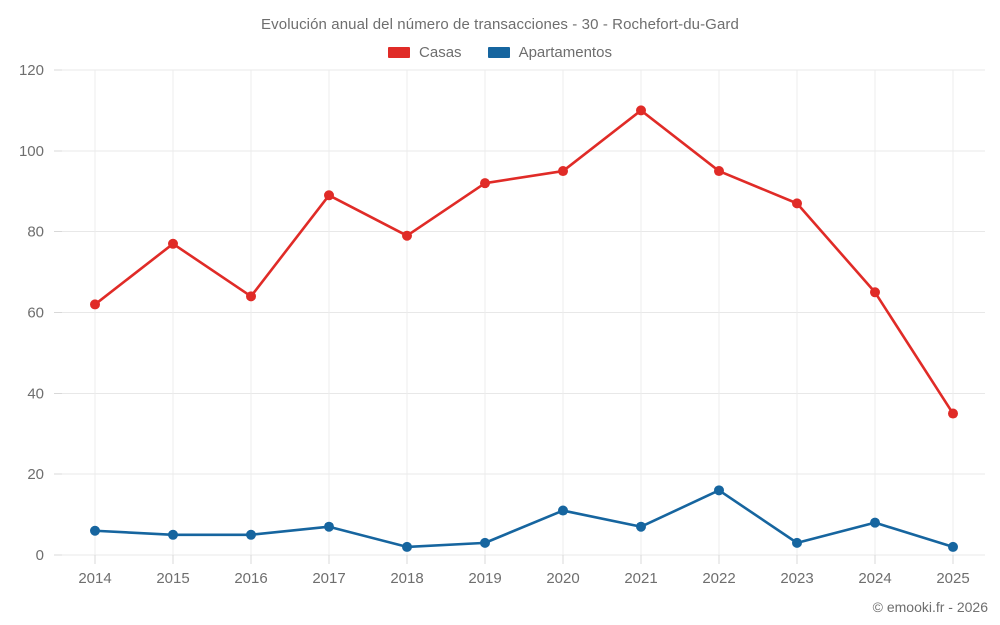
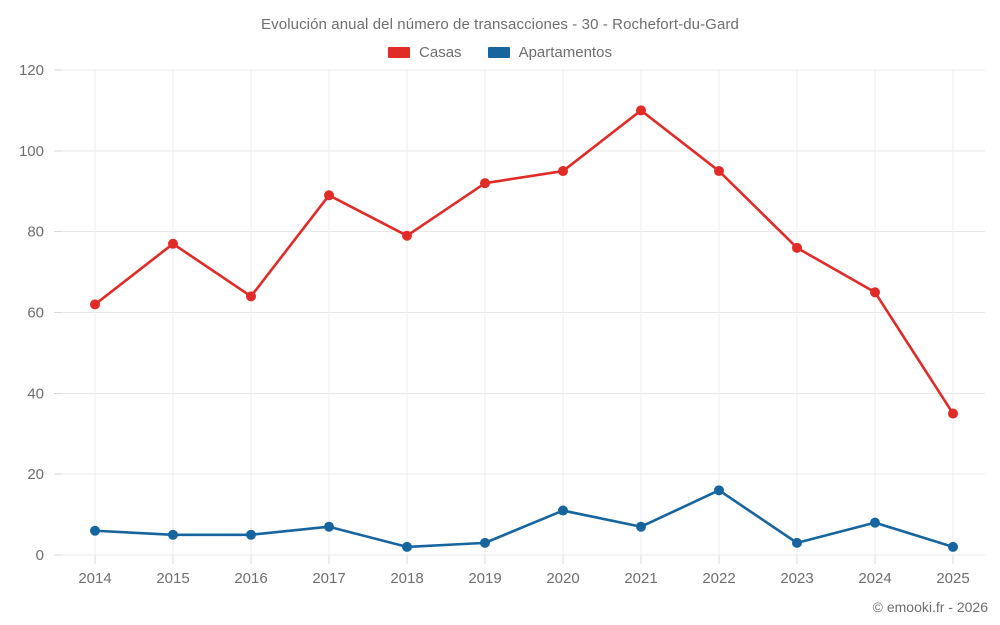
Casas/2023: 87 -> 76
